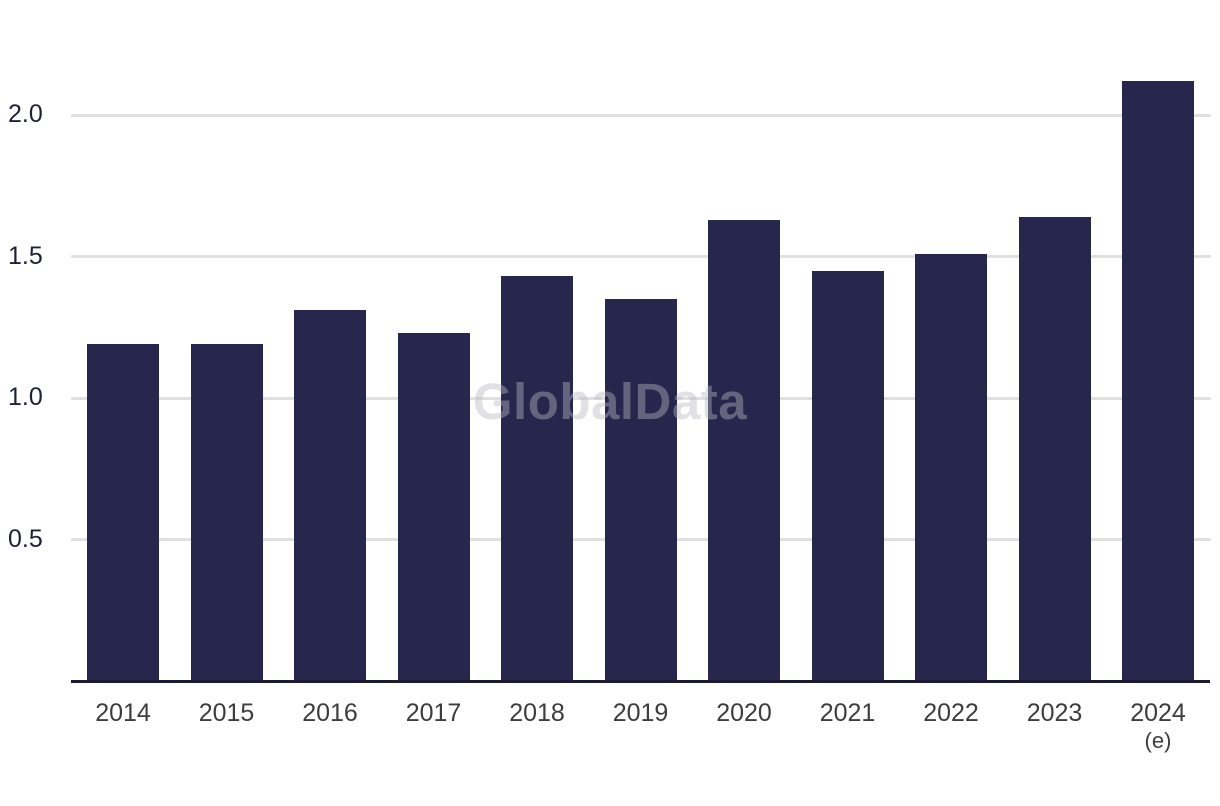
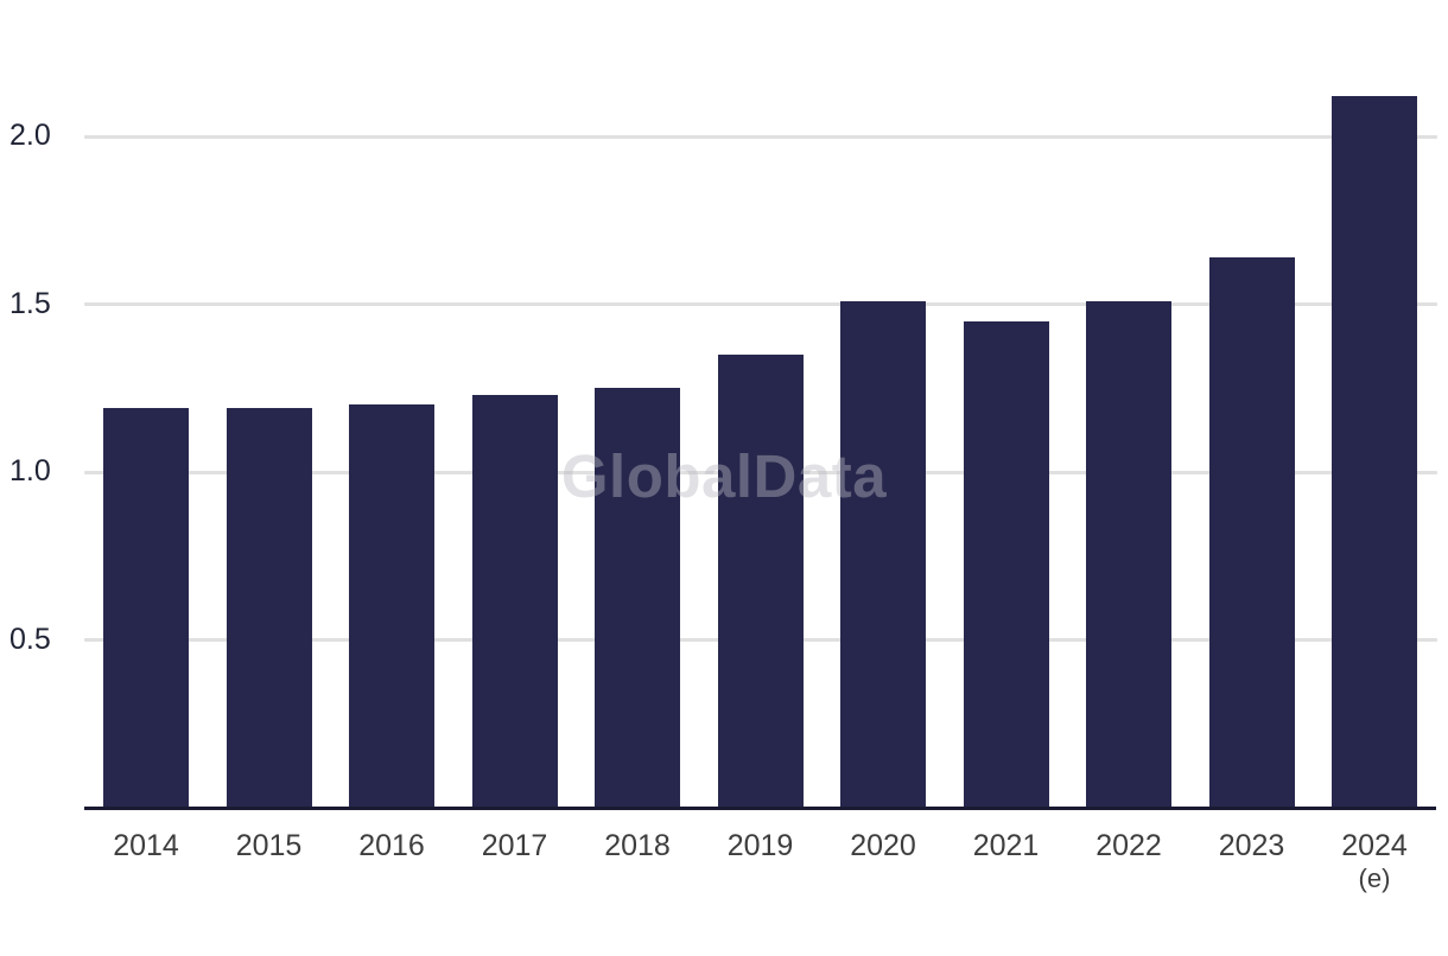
2016: 1.31 -> 1.20
2018: 1.43 -> 1.25
2020: 1.63 -> 1.51
